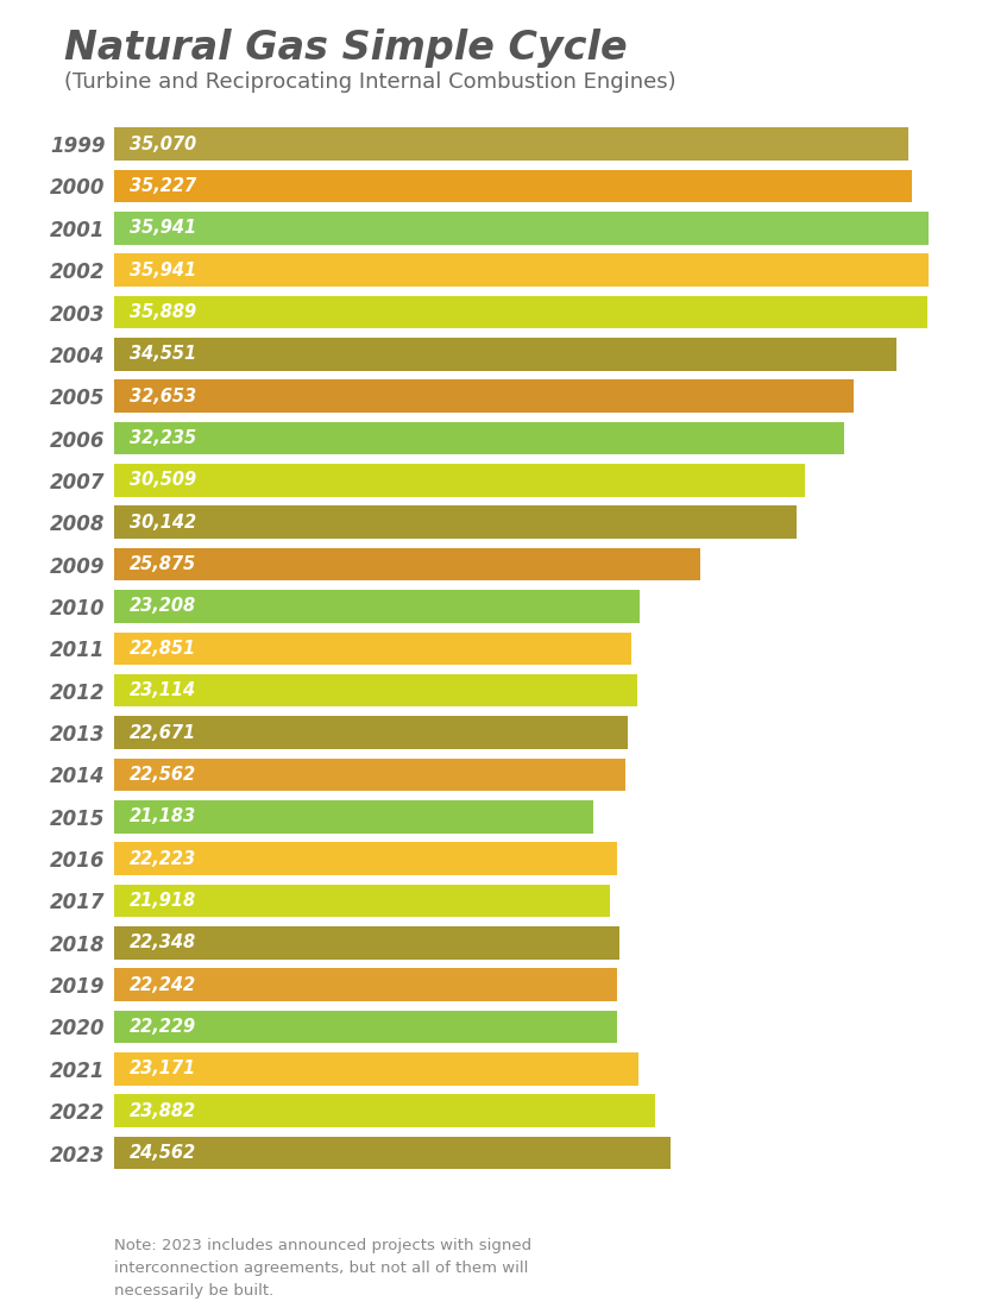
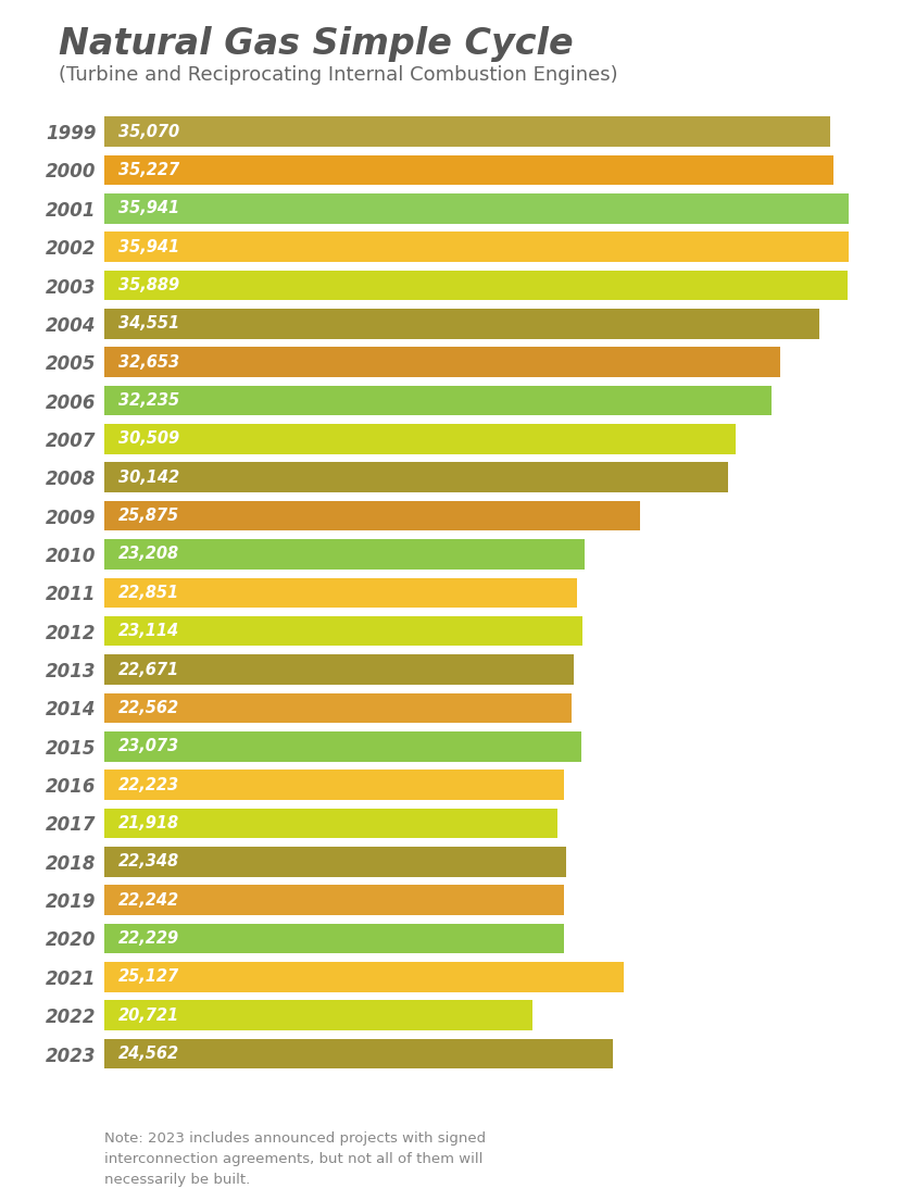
2015: 21,183 -> 23,073
2021: 23,171 -> 25,127
2022: 23,882 -> 20,721
